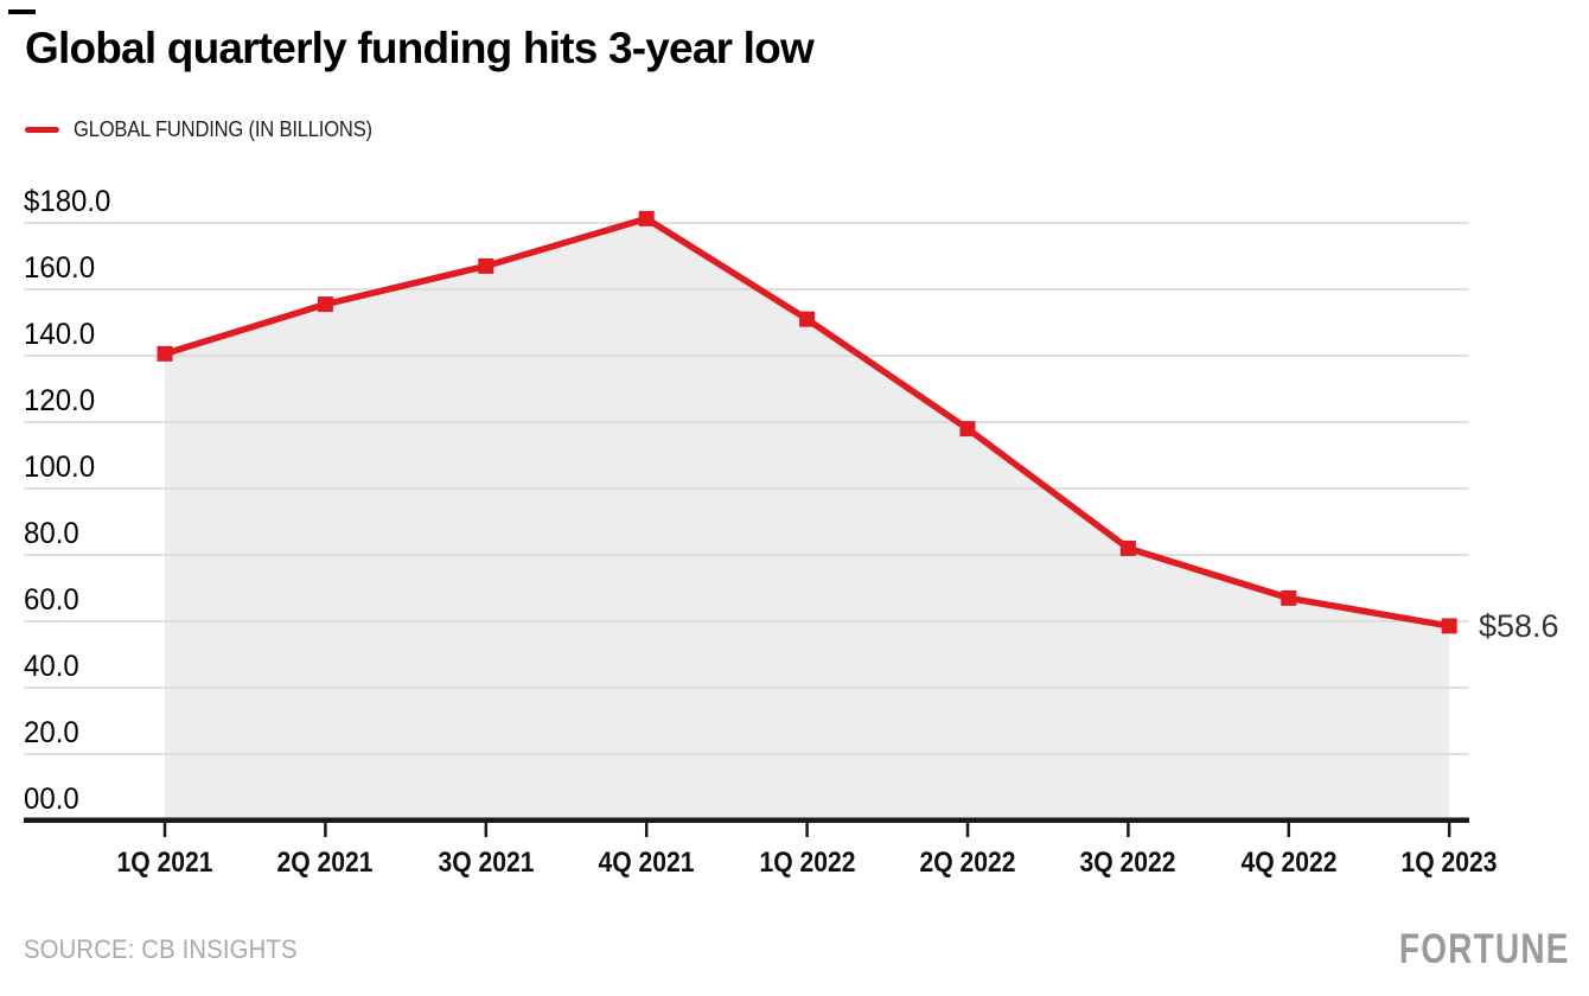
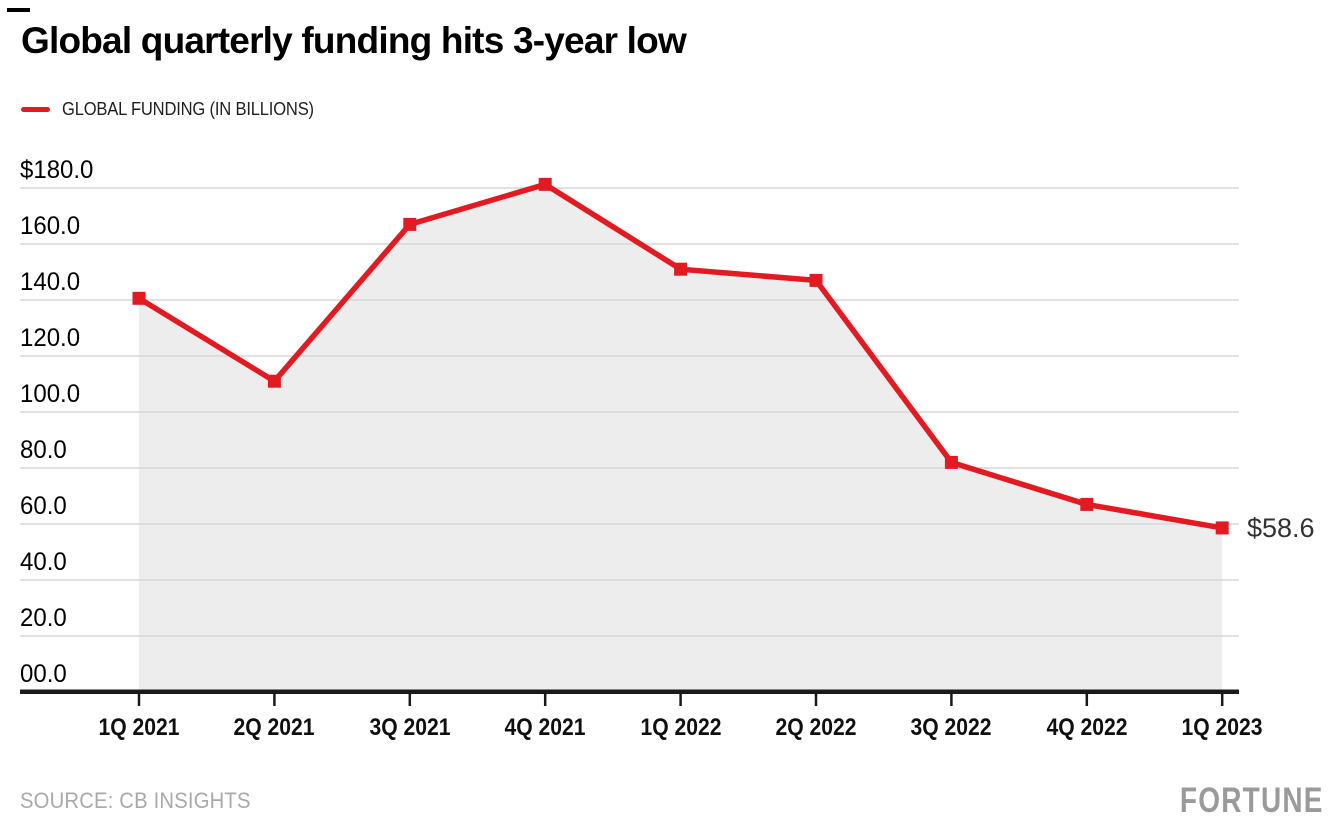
2Q 2021: $156 -> $111
2Q 2022: $118 -> $147
